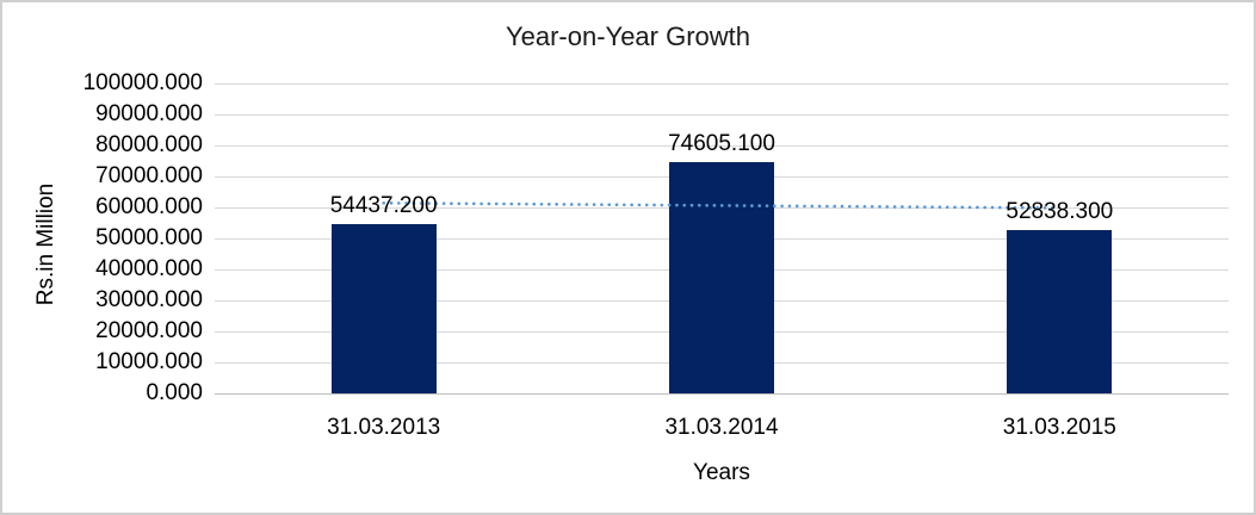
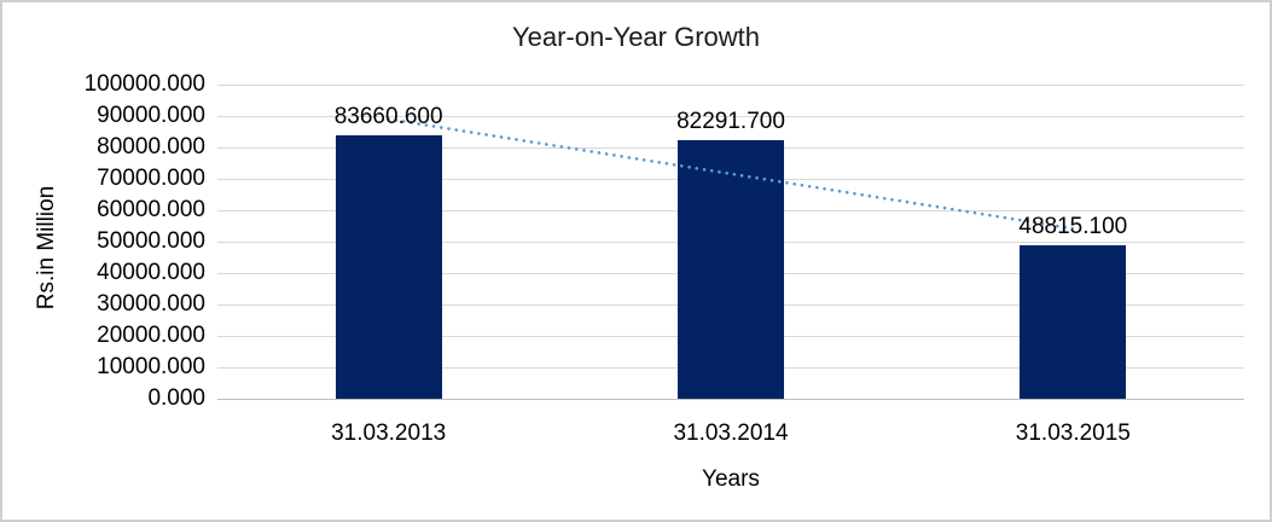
31.03.2013: 54437.200 -> 83660.600
31.03.2014: 74605.100 -> 82291.700
31.03.2015: 52838.300 -> 48815.100
